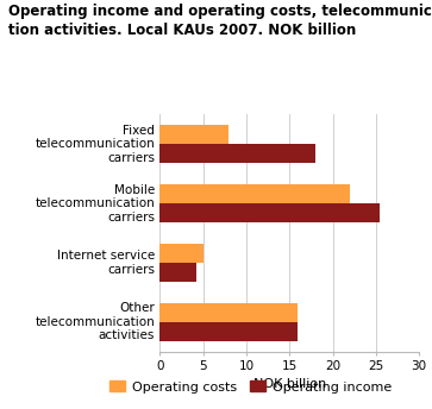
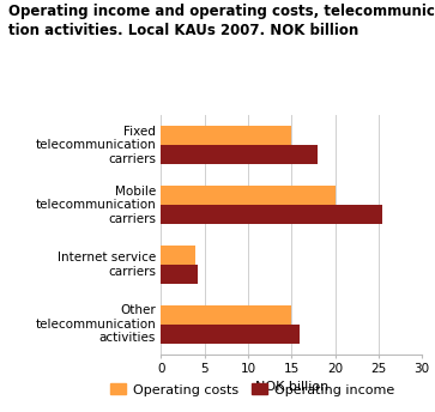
Operating costs/Fixed telecommunication carriers: 8 -> 15
Operating costs/Mobile telecommunication carriers: 22 -> 20
Operating costs/Internet service carriers: 5 -> 4
Operating costs/Other telecommunication activities: 16 -> 15
